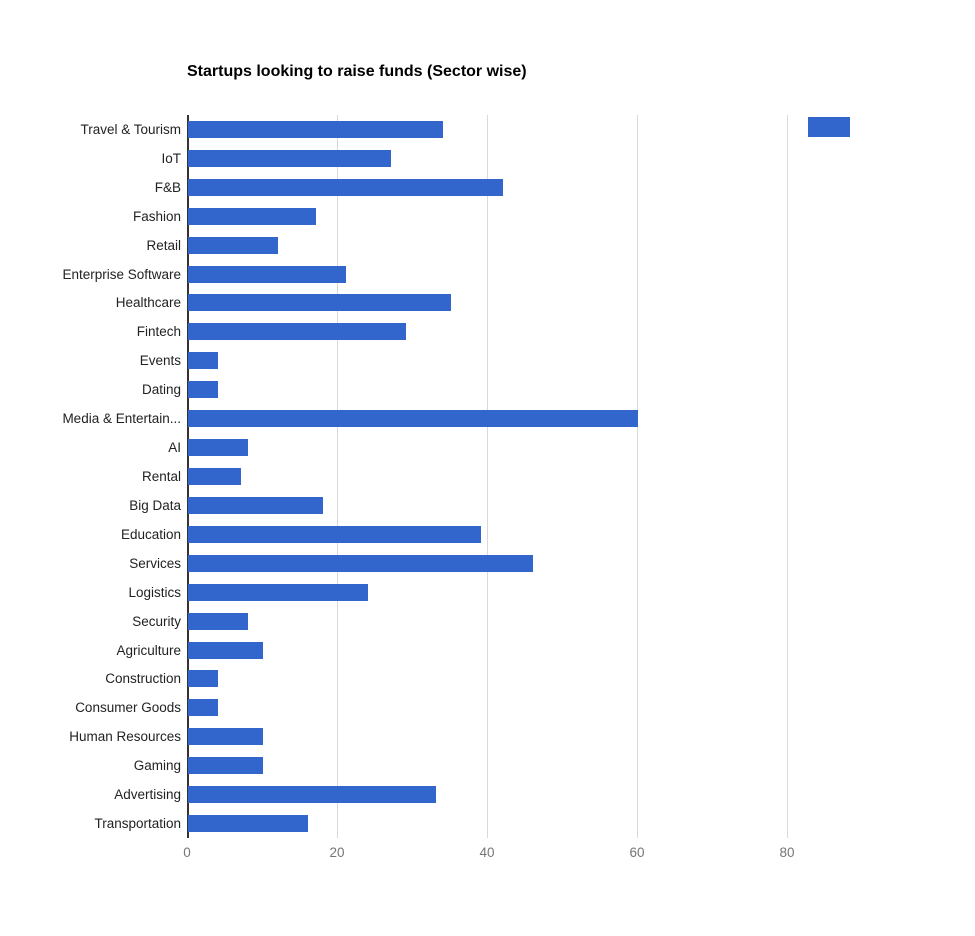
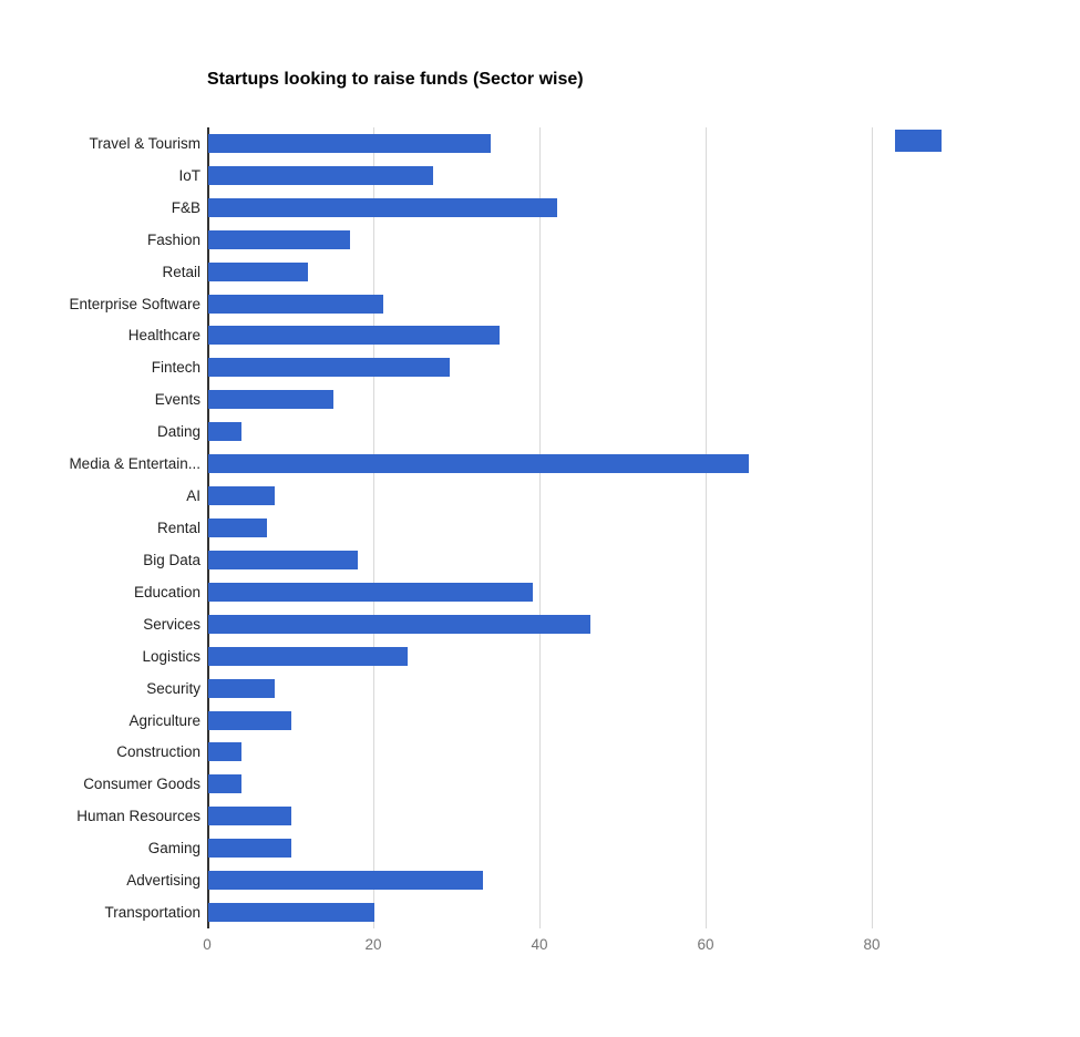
Events: 4 -> 15
Media & Entertain...: 60 -> 65
Transportation: 16 -> 20
